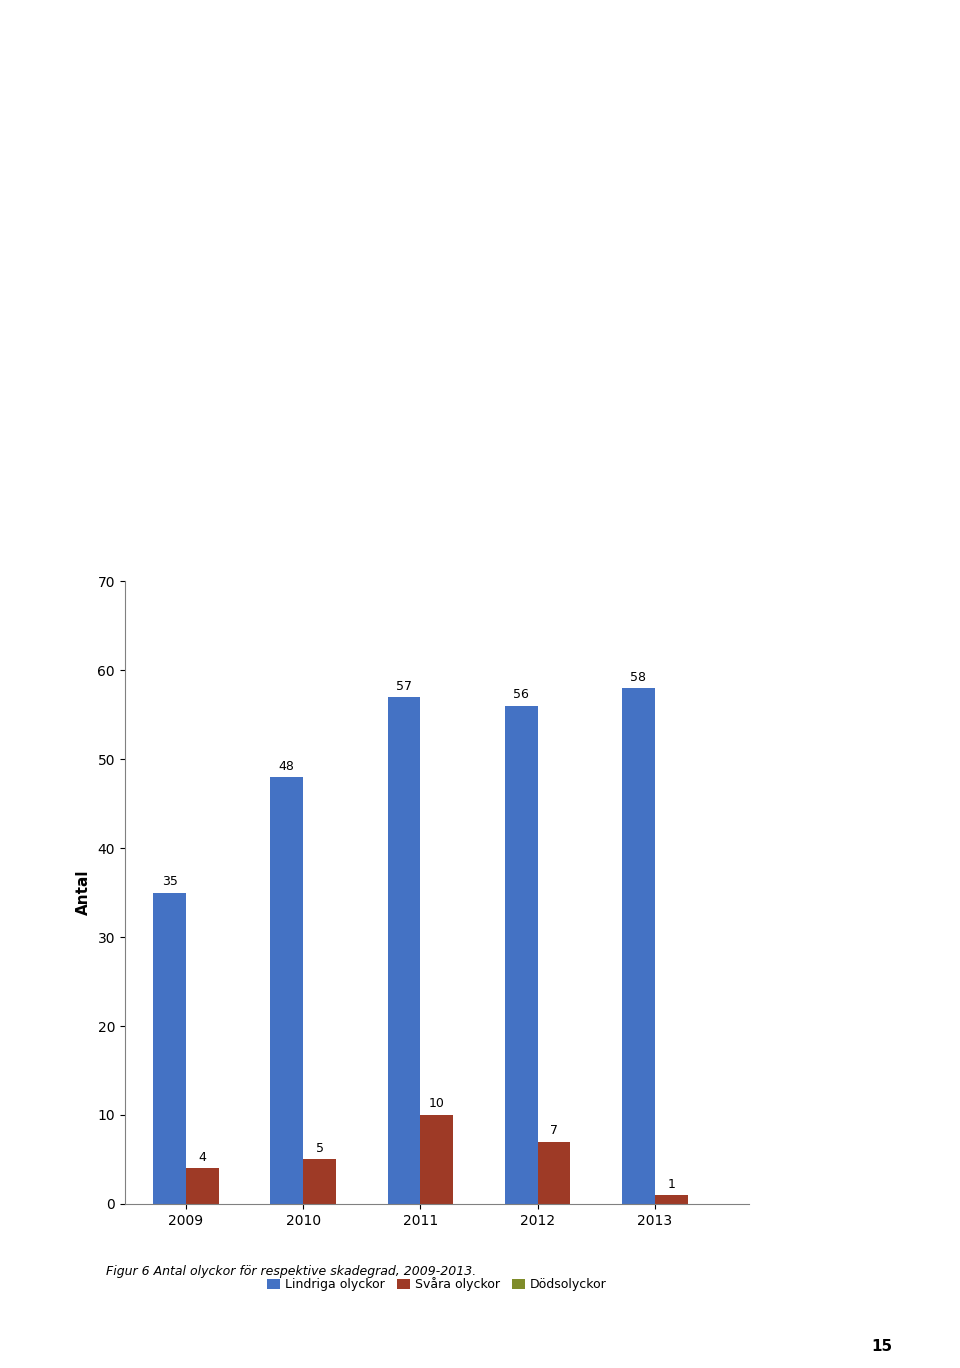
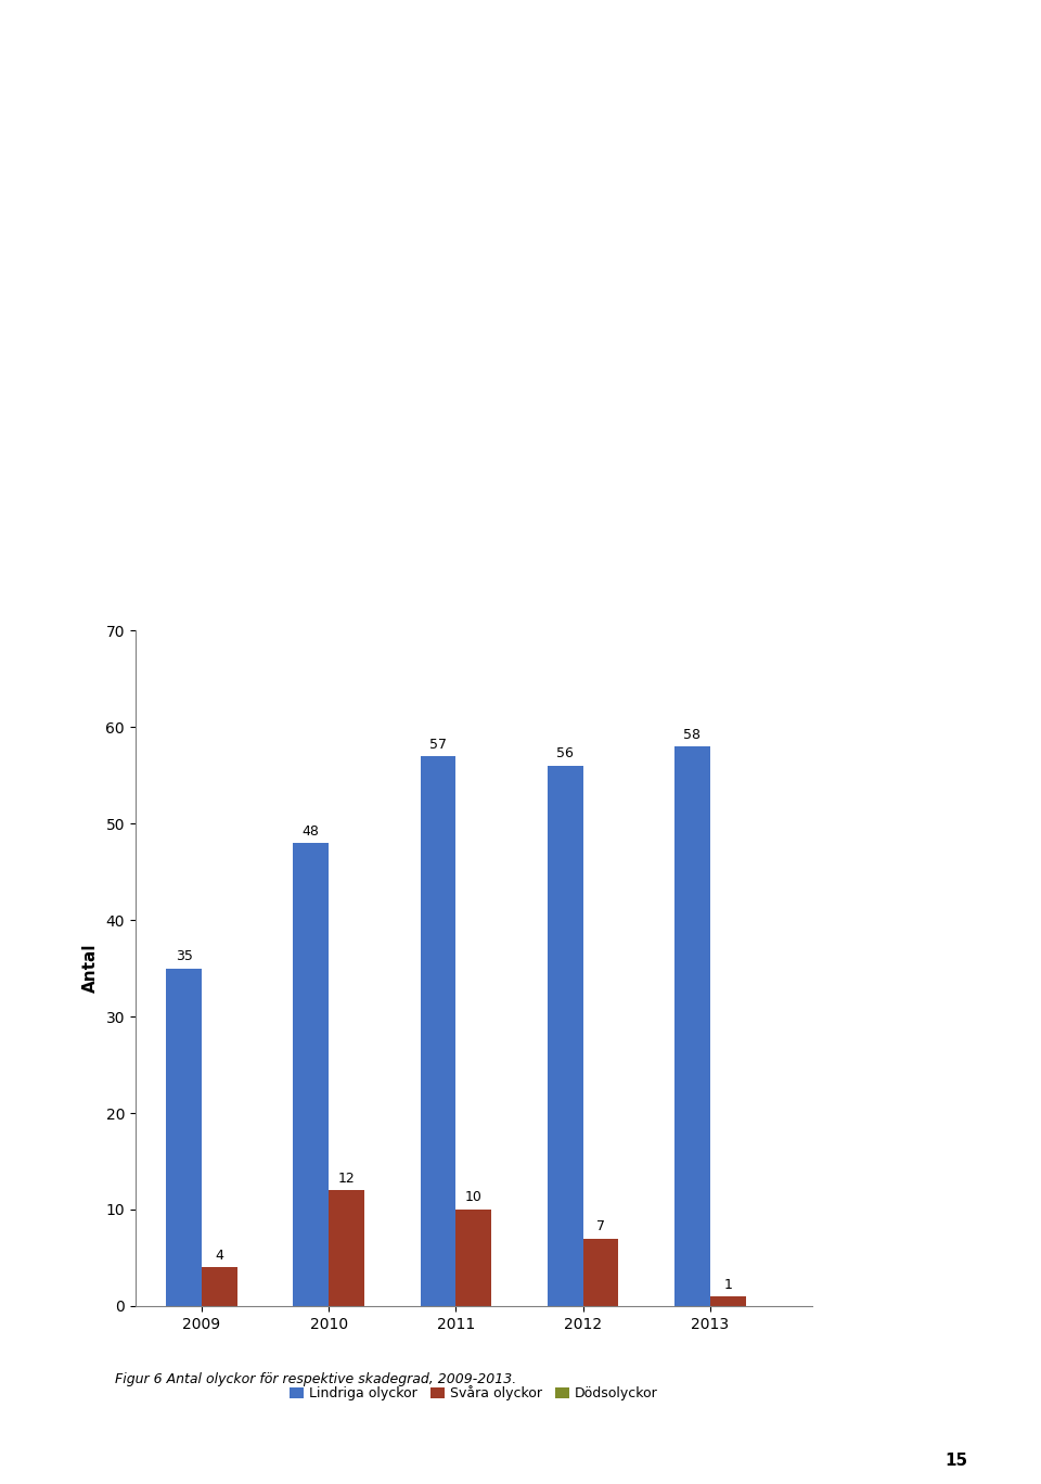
Svåra olyckor/2010: 5 -> 12
